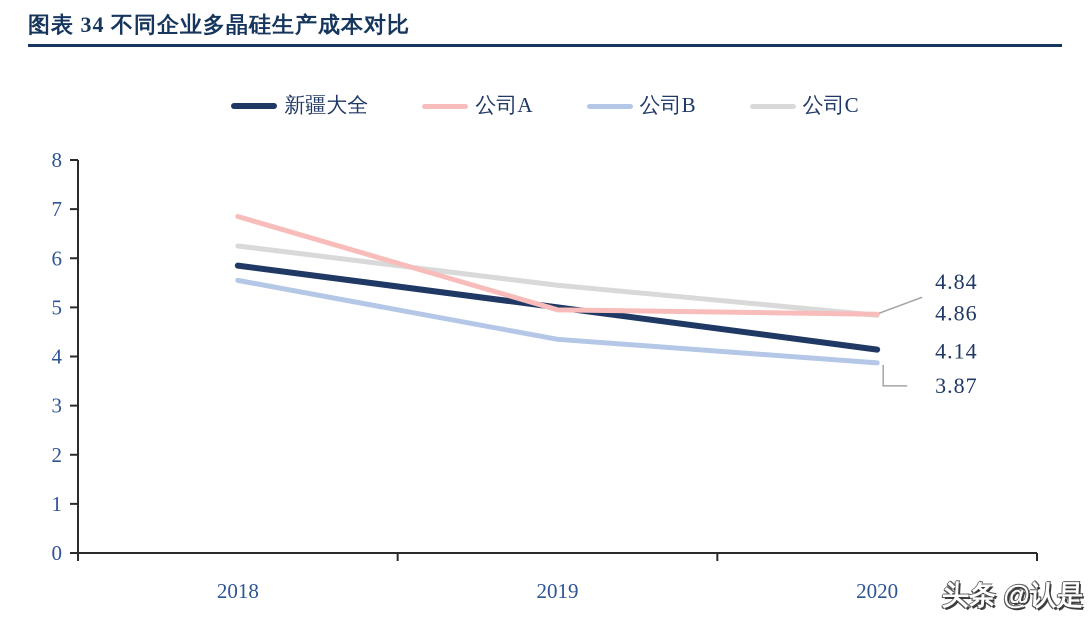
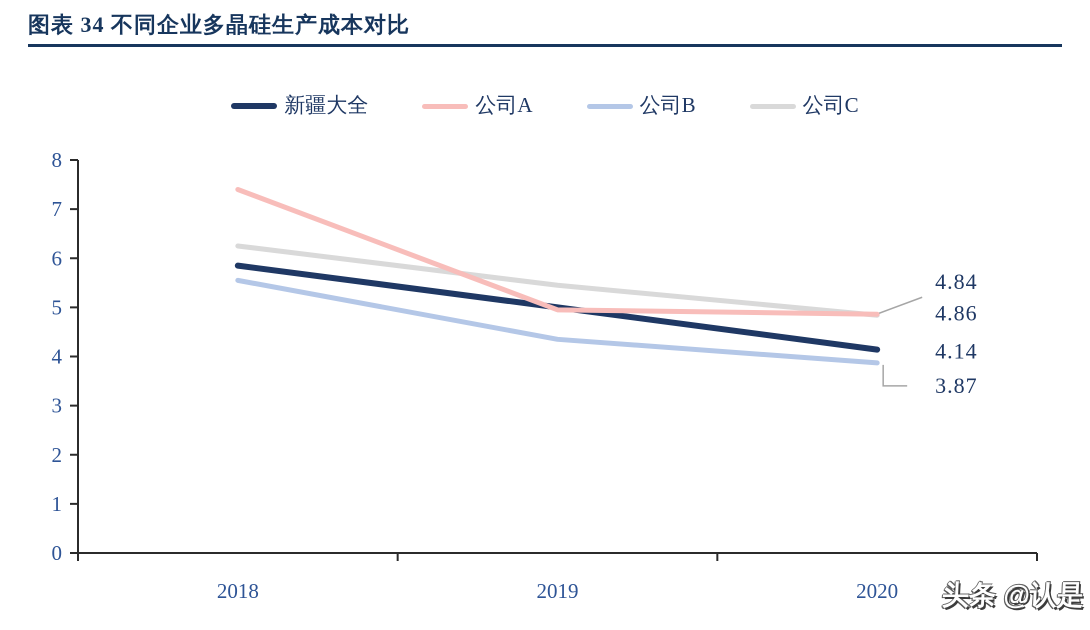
公司A/2018: 6.8 -> 7.4
